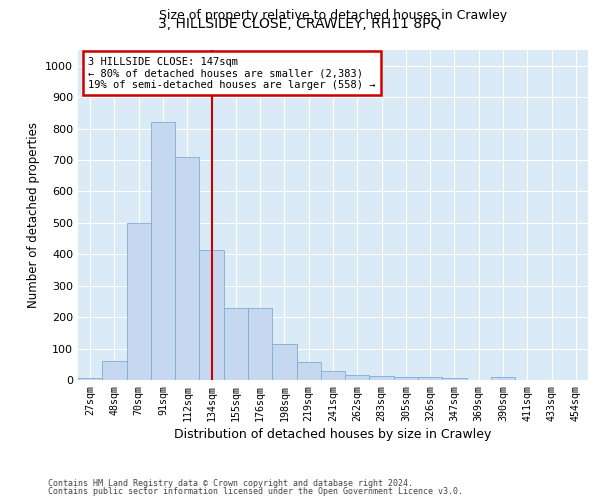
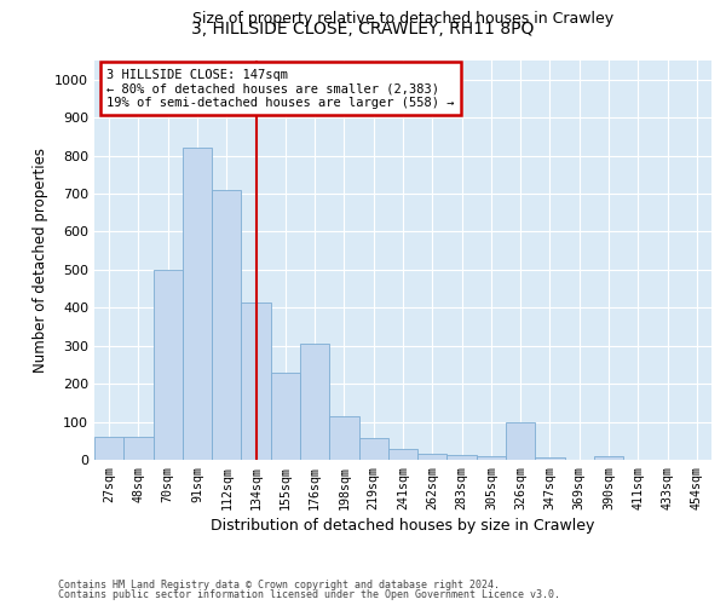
27sqm: 5 -> 60
176sqm: 230 -> 305
326sqm: 8 -> 100
